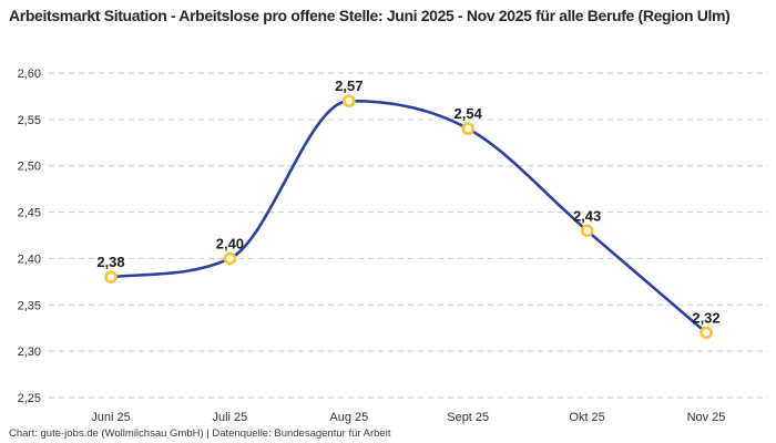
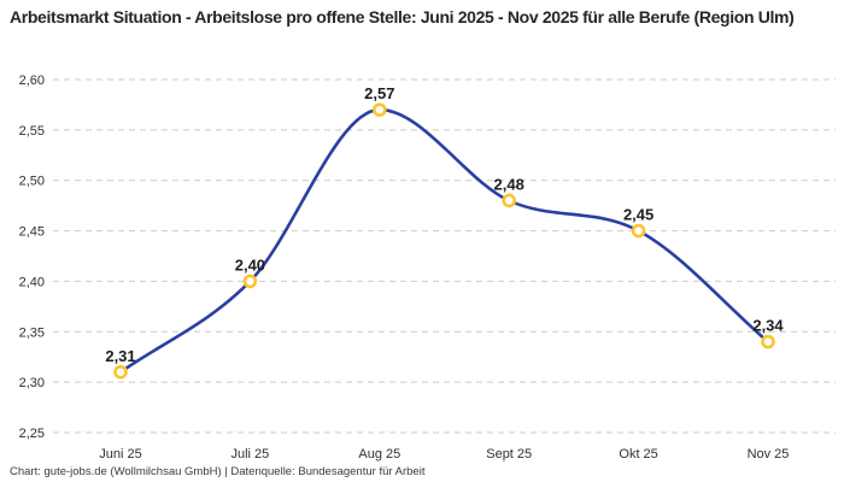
Juni 25: 2,38 -> 2,31
Sept 25: 2,54 -> 2,48
Okt 25: 2,43 -> 2,45
Nov 25: 2,32 -> 2,34
